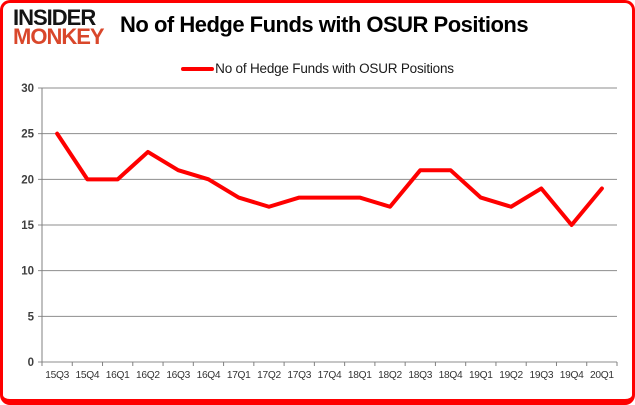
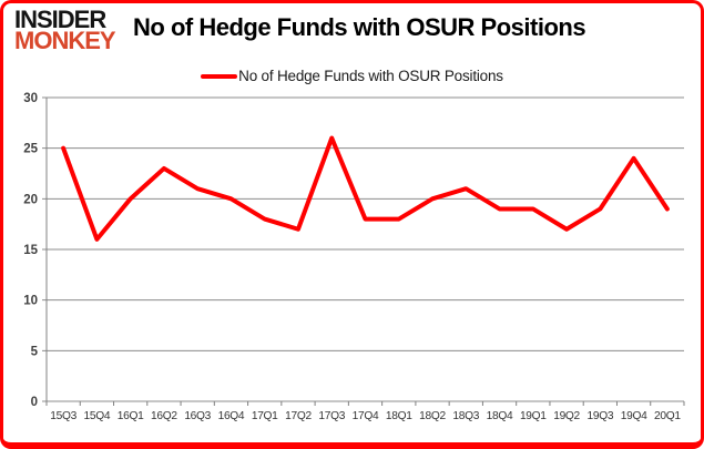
15Q4: 20 -> 16
17Q3: 18 -> 26
18Q2: 17 -> 20
18Q4: 21 -> 19
19Q1: 18 -> 19
19Q4: 15 -> 24
